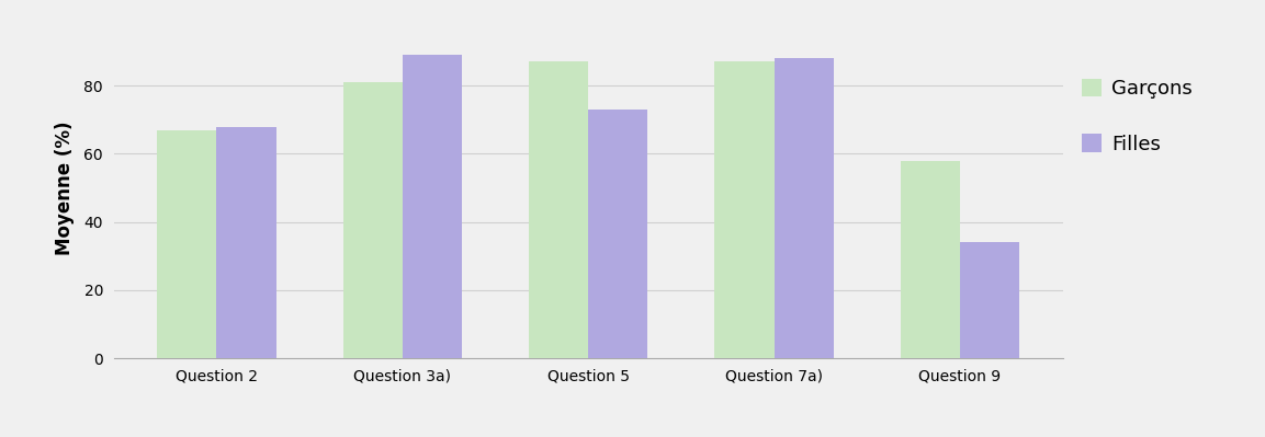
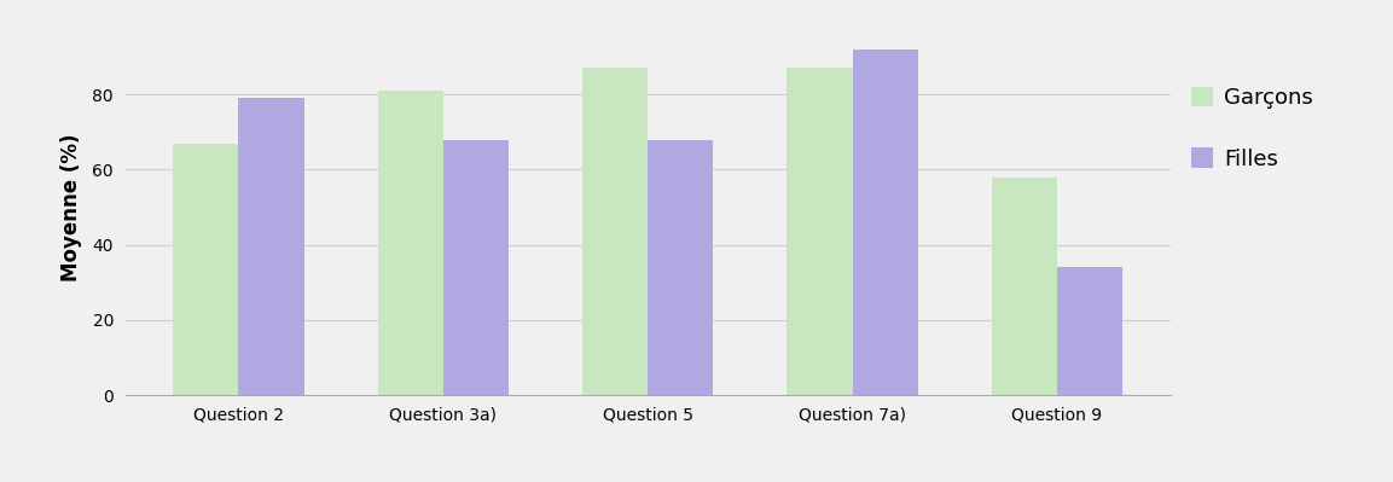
Filles/Question 2: 68 -> 79
Filles/Question 3a): 89 -> 68
Filles/Question 5: 73 -> 68
Filles/Question 7a): 88 -> 92
